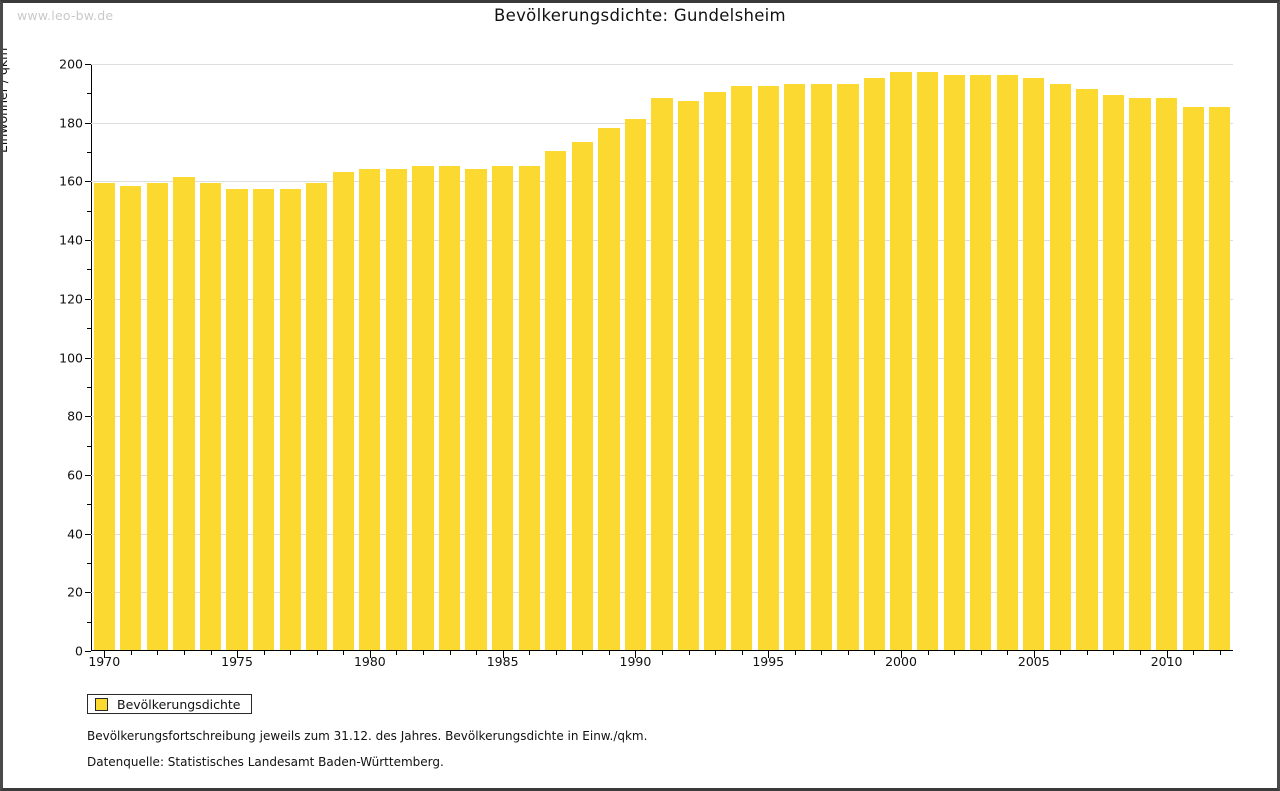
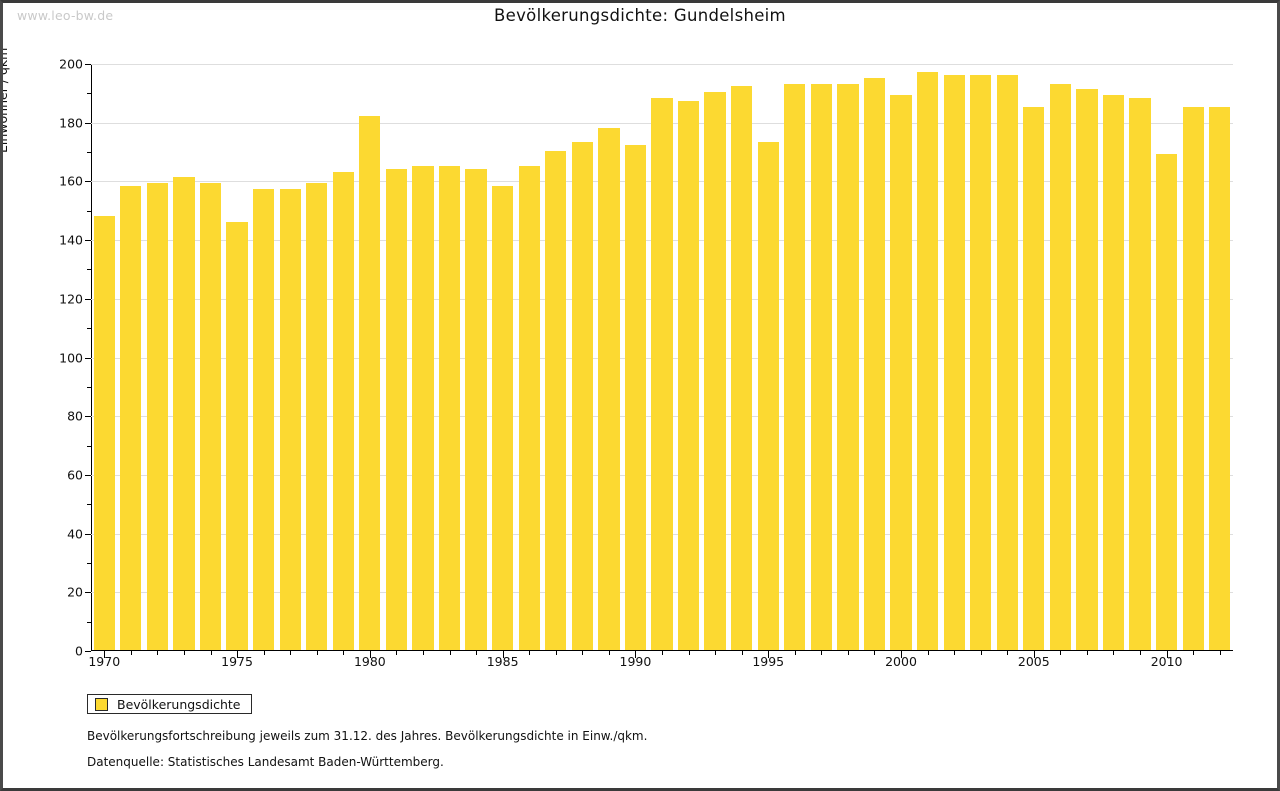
1970: 159 -> 148
1975: 157 -> 146
1980: 164 -> 182
1985: 165 -> 158
1990: 181 -> 172
1995: 192 -> 173
2000: 197 -> 189
2005: 195 -> 185
2010: 188 -> 169
